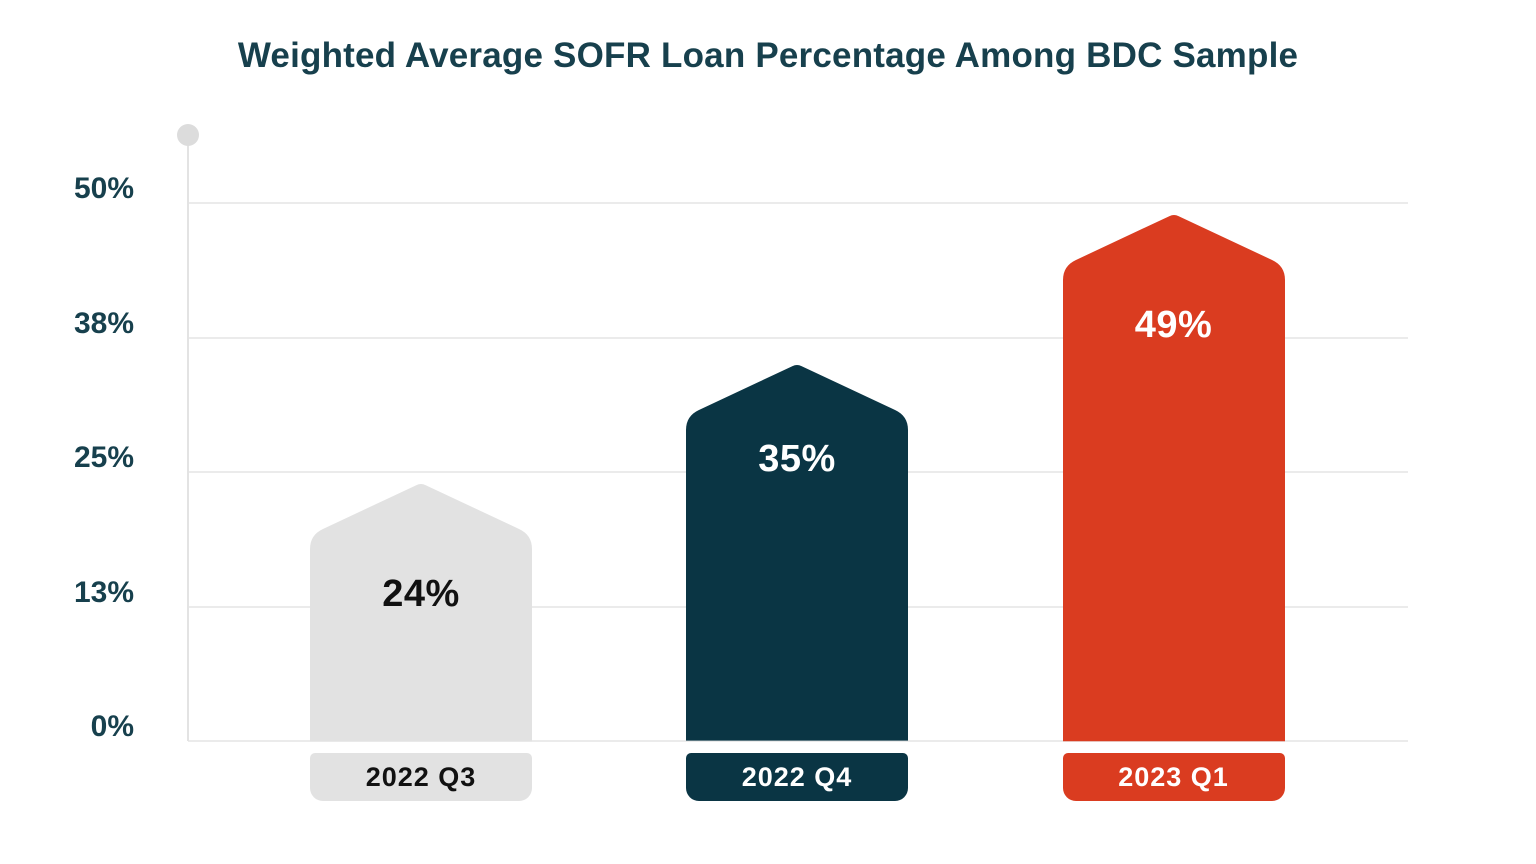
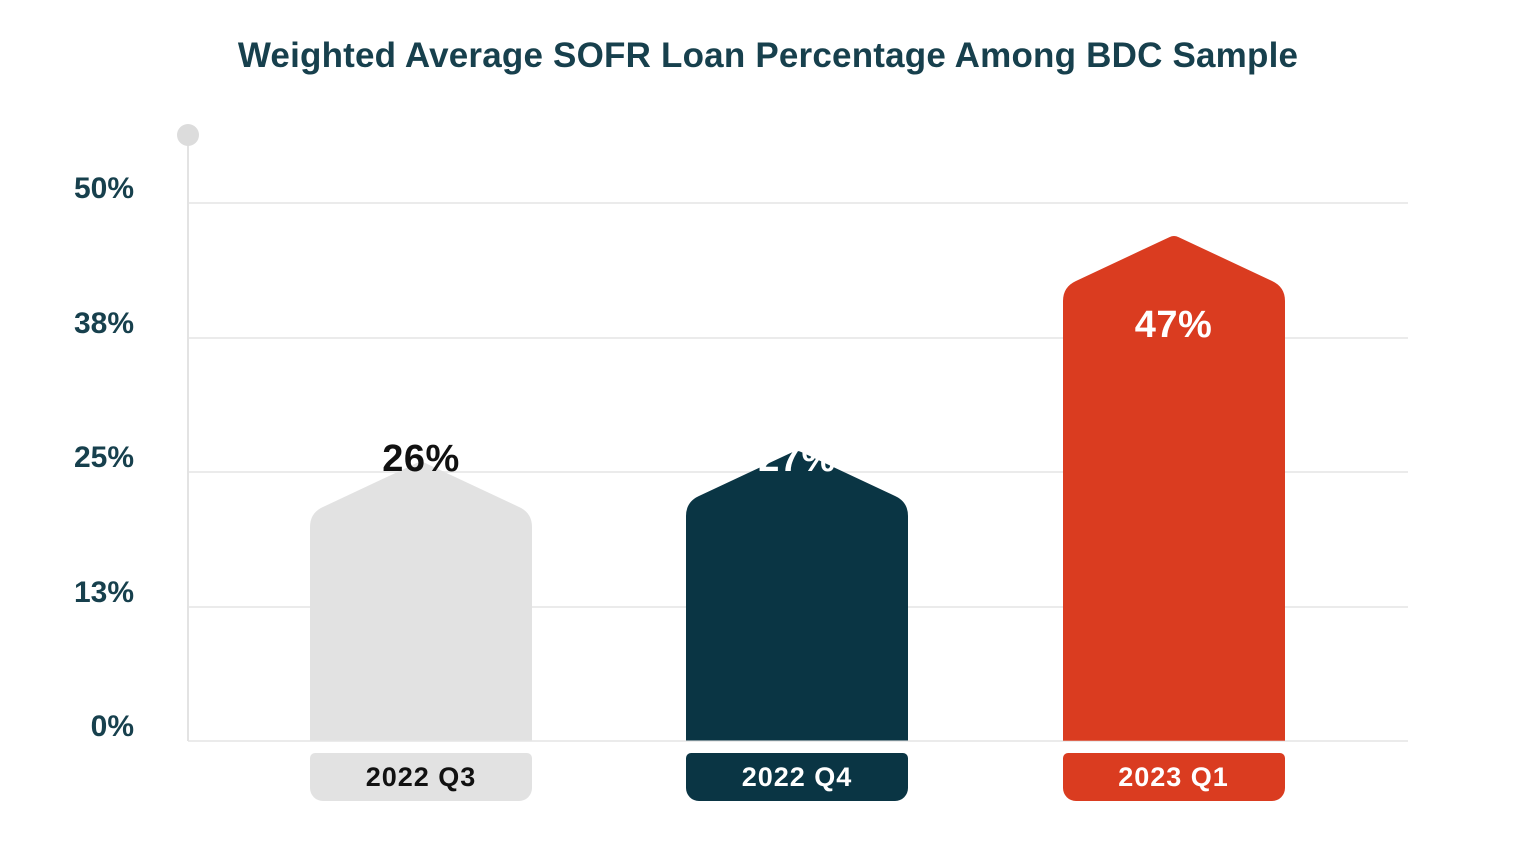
2022 Q3: 24% -> 26%
2022 Q4: 35% -> 27%
2023 Q1: 49% -> 47%
